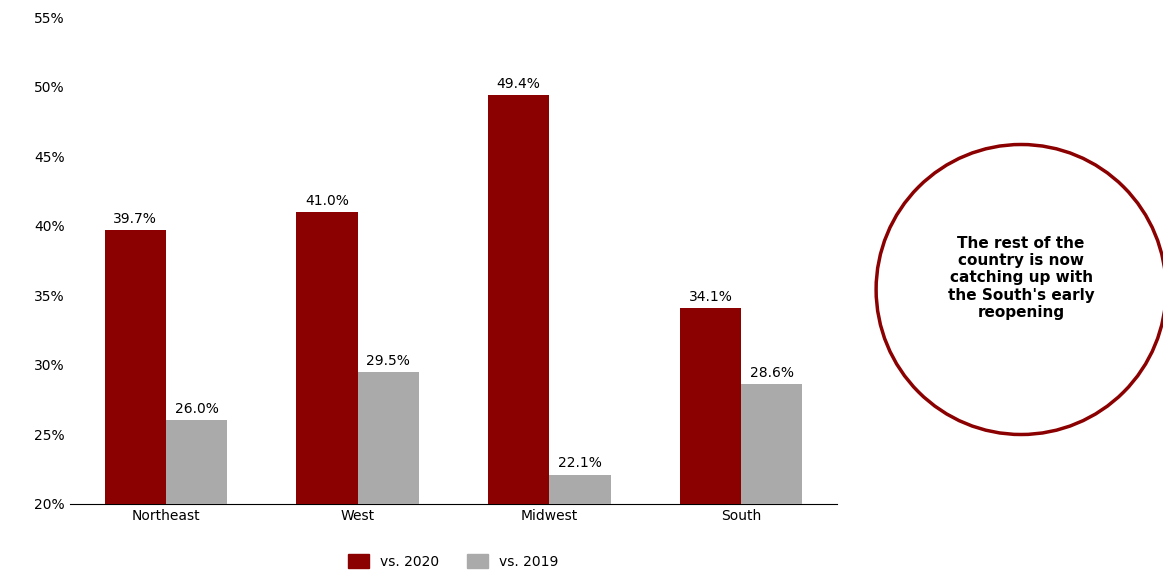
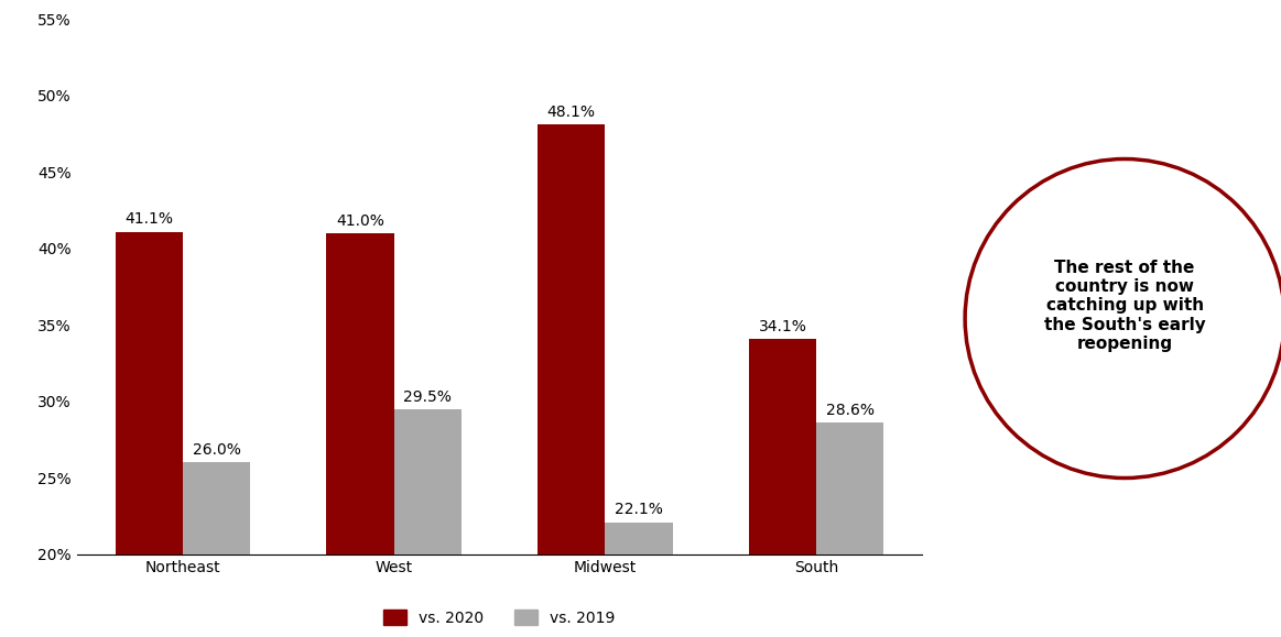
vs. 2020/Northeast: 39.7% -> 41.1%
vs. 2020/Midwest: 49.4% -> 48.1%
